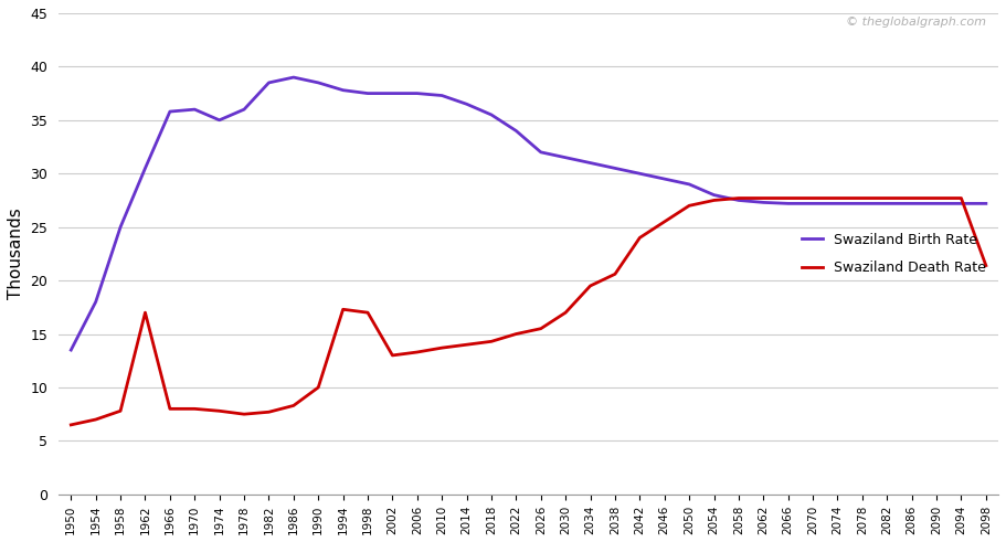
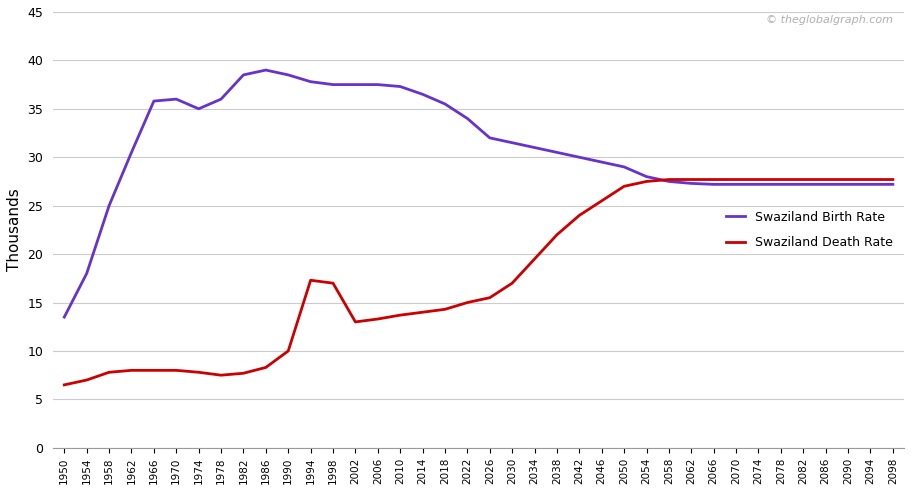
Swaziland Death Rate/1962: 17.0 -> 8.0
Swaziland Death Rate/2038: 20.6 -> 22.0
Swaziland Death Rate/2098: 21.4 -> 27.7
